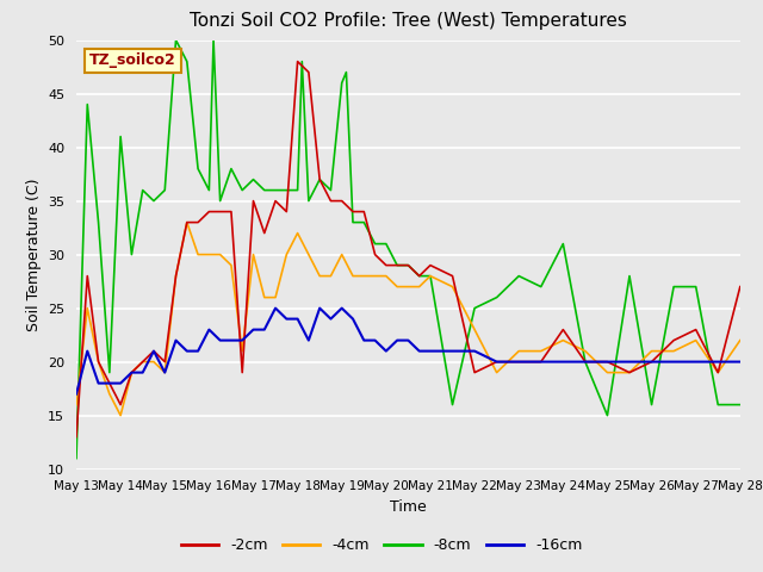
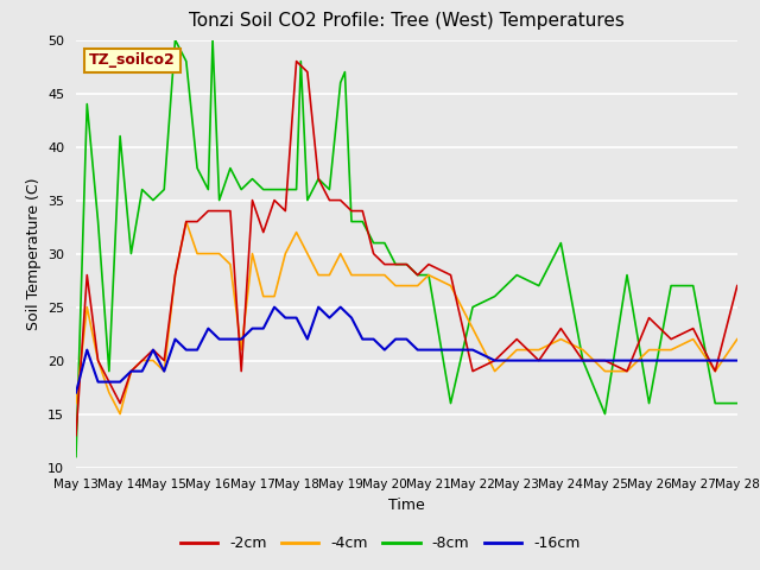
-2cm/May 23: 20 -> 22
-2cm/May 26: 20 -> 24
